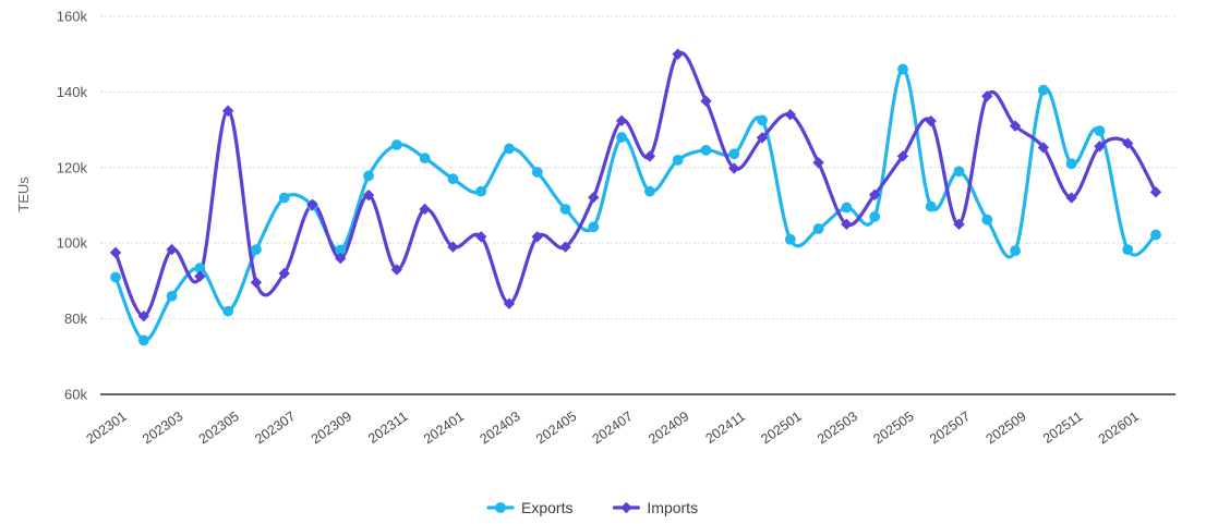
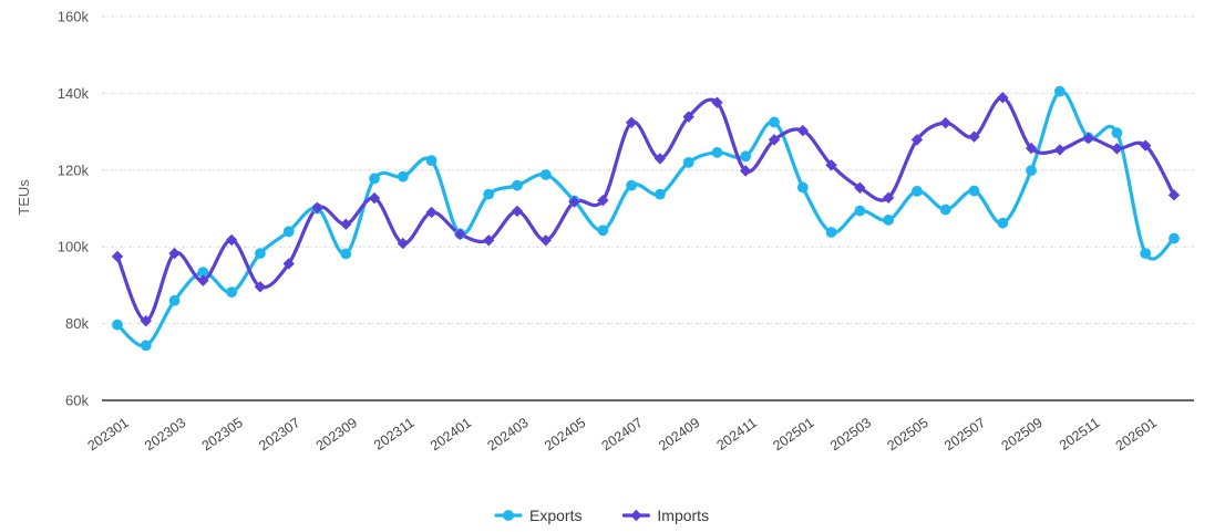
Exports/202301: 91k -> 80k
Exports/202305: 82k -> 88k
Imports/202305: 135k -> 102k
Exports/202307: 112k -> 104k
Imports/202307: 92k -> 96k
Imports/202309: 96k -> 106k
Exports/202311: 126k -> 118k
Imports/202311: 93k -> 101k
Exports/202401: 117k -> 103k
Imports/202401: 99k -> 103k
Exports/202403: 125k -> 116k
Imports/202403: 84k -> 109k
Exports/202405: 109k -> 112k
Imports/202405: 99k -> 112k
Exports/202407: 128k -> 116k
Imports/202409: 150k -> 134k
Exports/202501: 101k -> 116k
Imports/202501: 134k -> 130k
Imports/202503: 105k -> 115k
Exports/202505: 146k -> 114k
Imports/202505: 123k -> 128k
Exports/202507: 119k -> 115k
Imports/202507: 105k -> 129k
Exports/202509: 98k -> 120k
Imports/202509: 131k -> 126k
Exports/202511: 121k -> 128k
Imports/202511: 112k -> 128k
